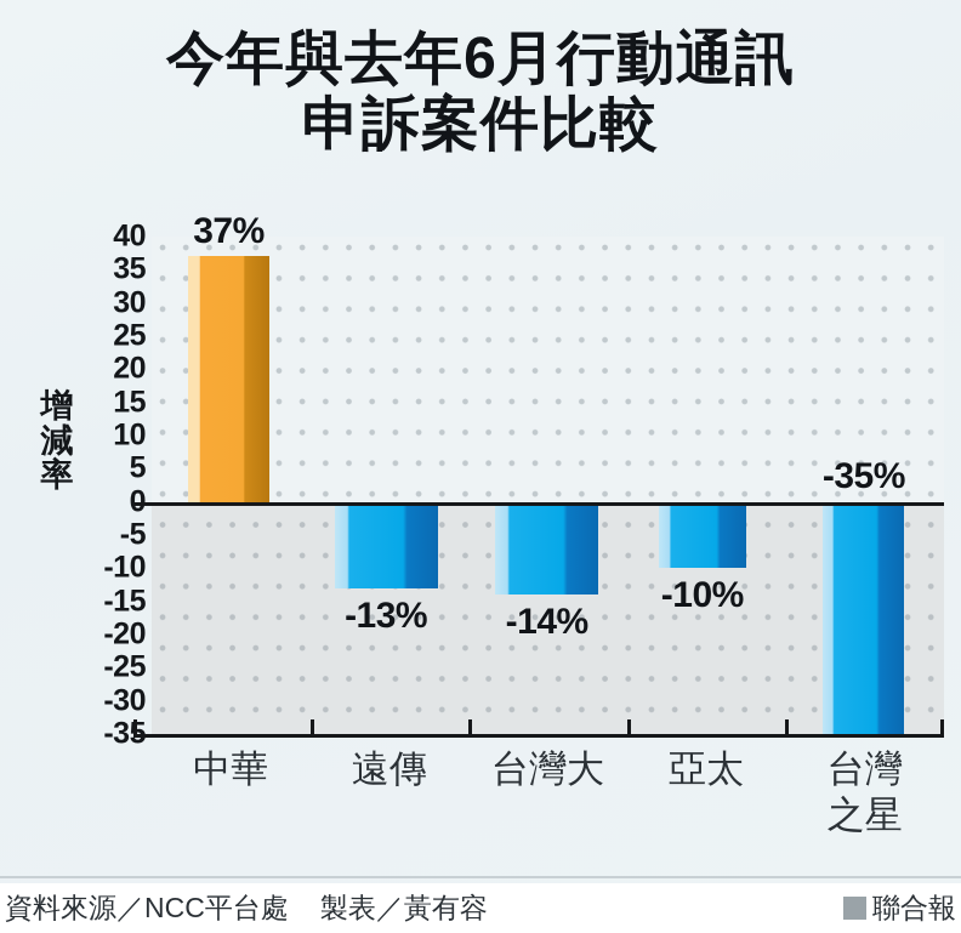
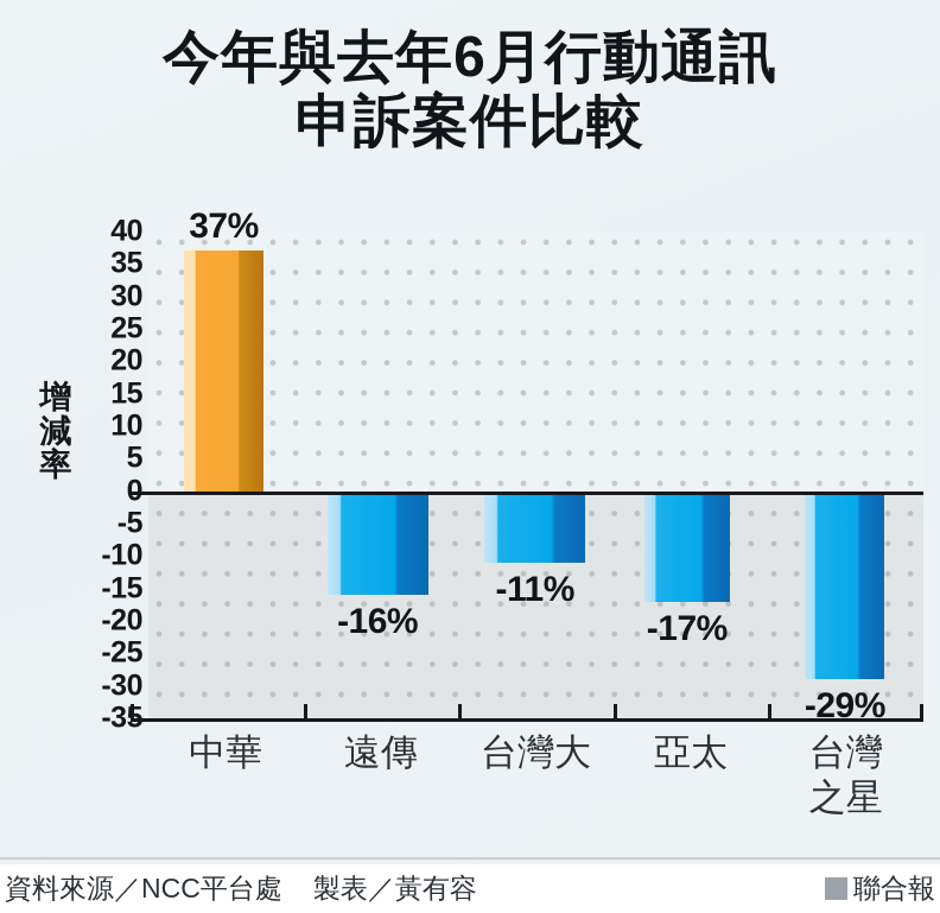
遠傳: -13% -> -16%
台灣大: -14% -> -11%
亞太: -10% -> -17%
台灣之星: -35% -> -29%
